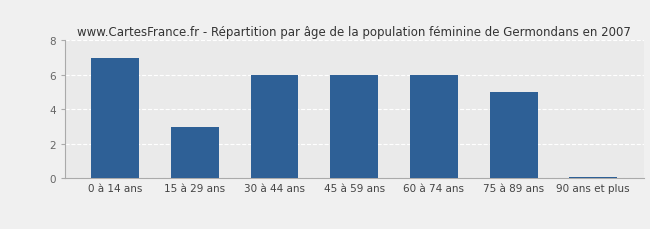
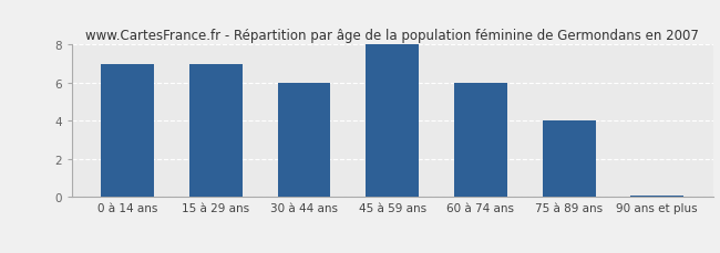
15 à 29 ans: 3.0 -> 7.0
45 à 59 ans: 6.0 -> 8.0
75 à 89 ans: 5.0 -> 4.0
